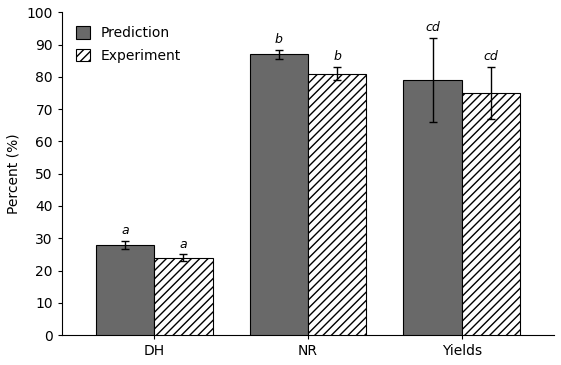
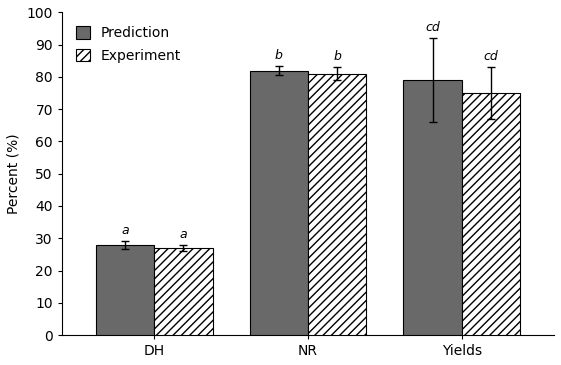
Experiment/DH: 24 -> 27
Prediction/NR: 87 -> 82
